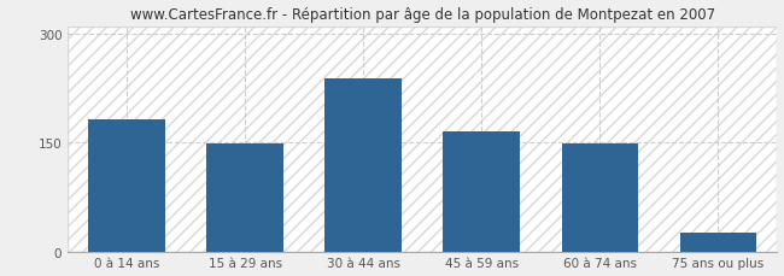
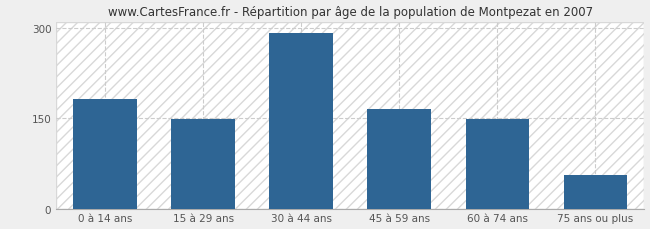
30 à 44 ans: 238 -> 291
75 ans ou plus: 26 -> 56
